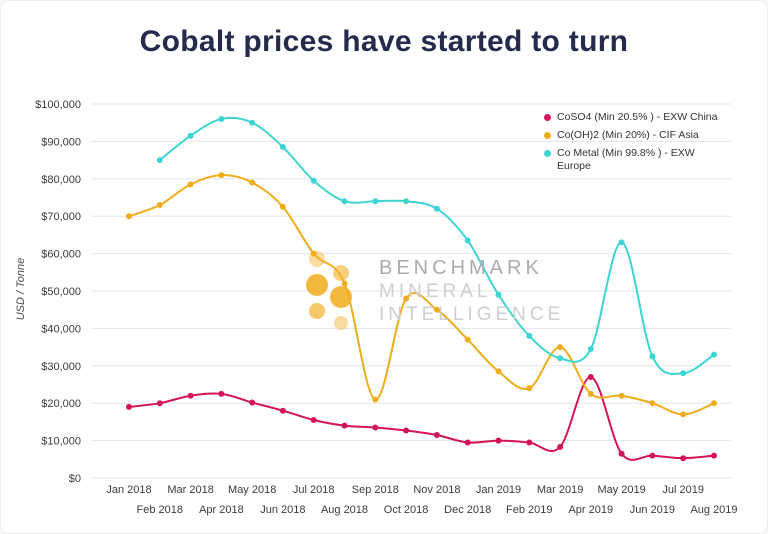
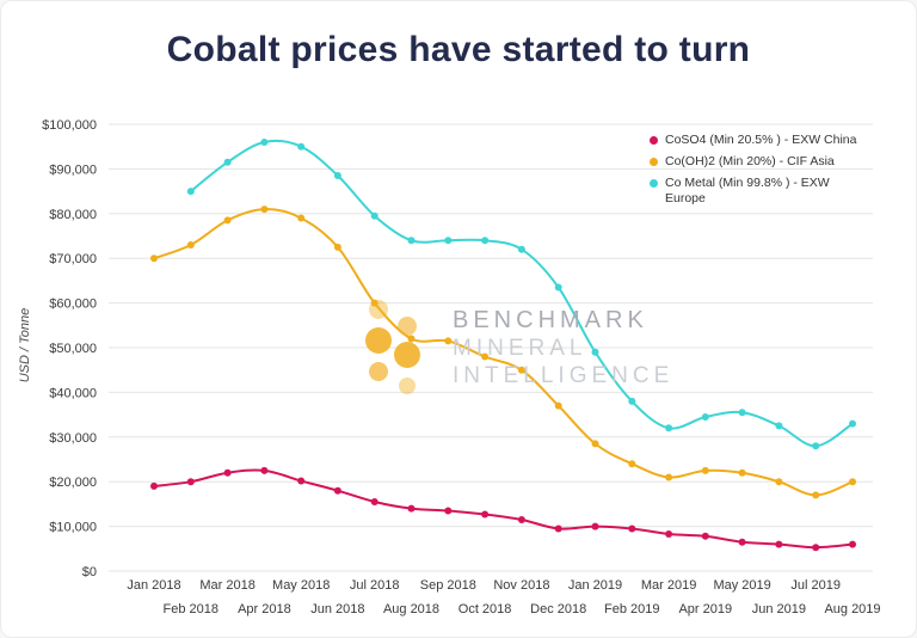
Co(OH)2 (Min 20%) - CIF Asia/Sep 2018: $21000 -> $52000
Co(OH)2 (Min 20%) - CIF Asia/Mar 2019: $35000 -> $21000
CoSO4 (Min 20.5% ) - EXW China/Apr 2019: $27000 -> $8000
Co Metal (Min 99.8% ) - EXW Europe/May 2019: $63000 -> $36000
